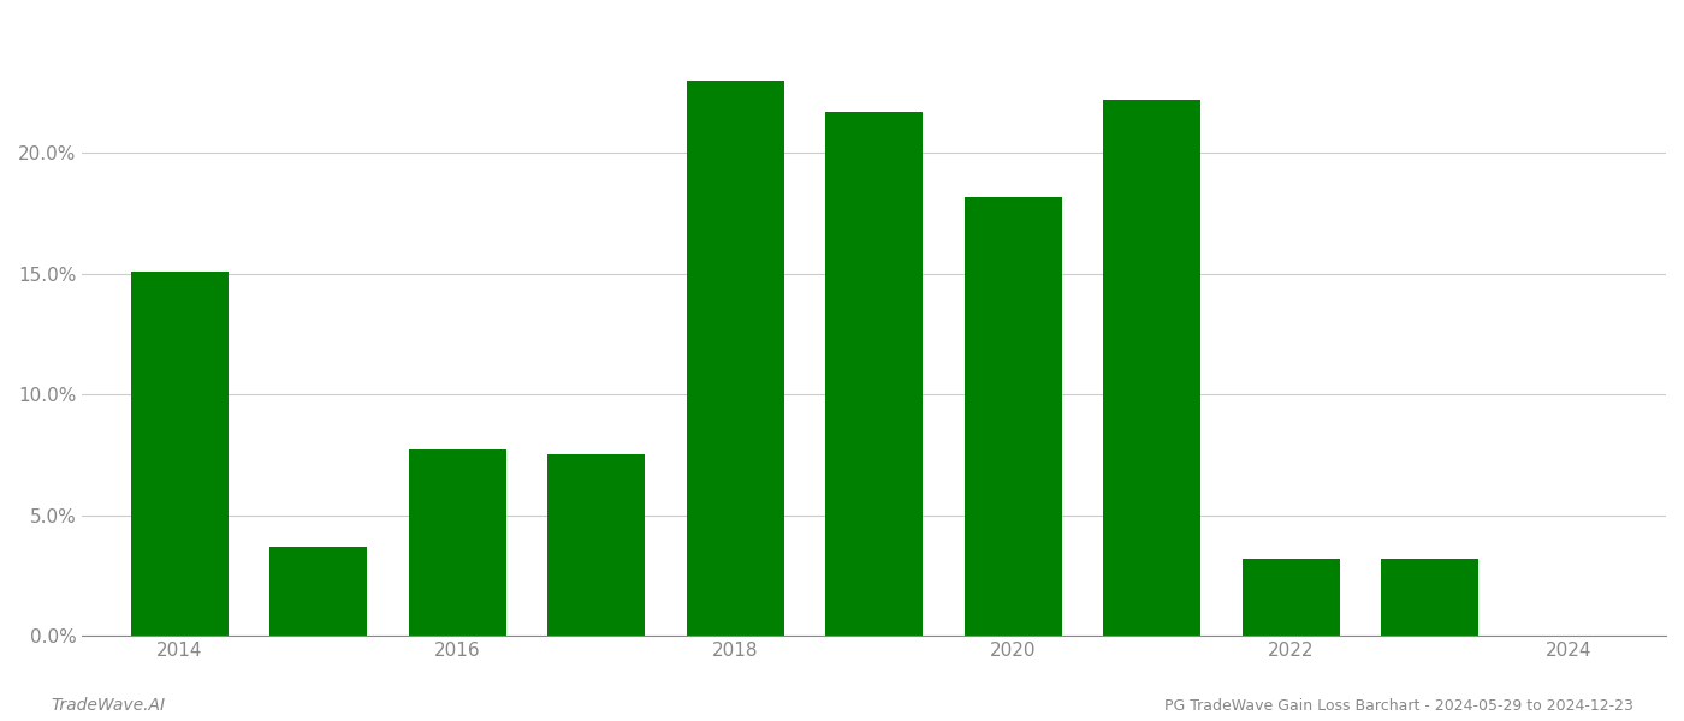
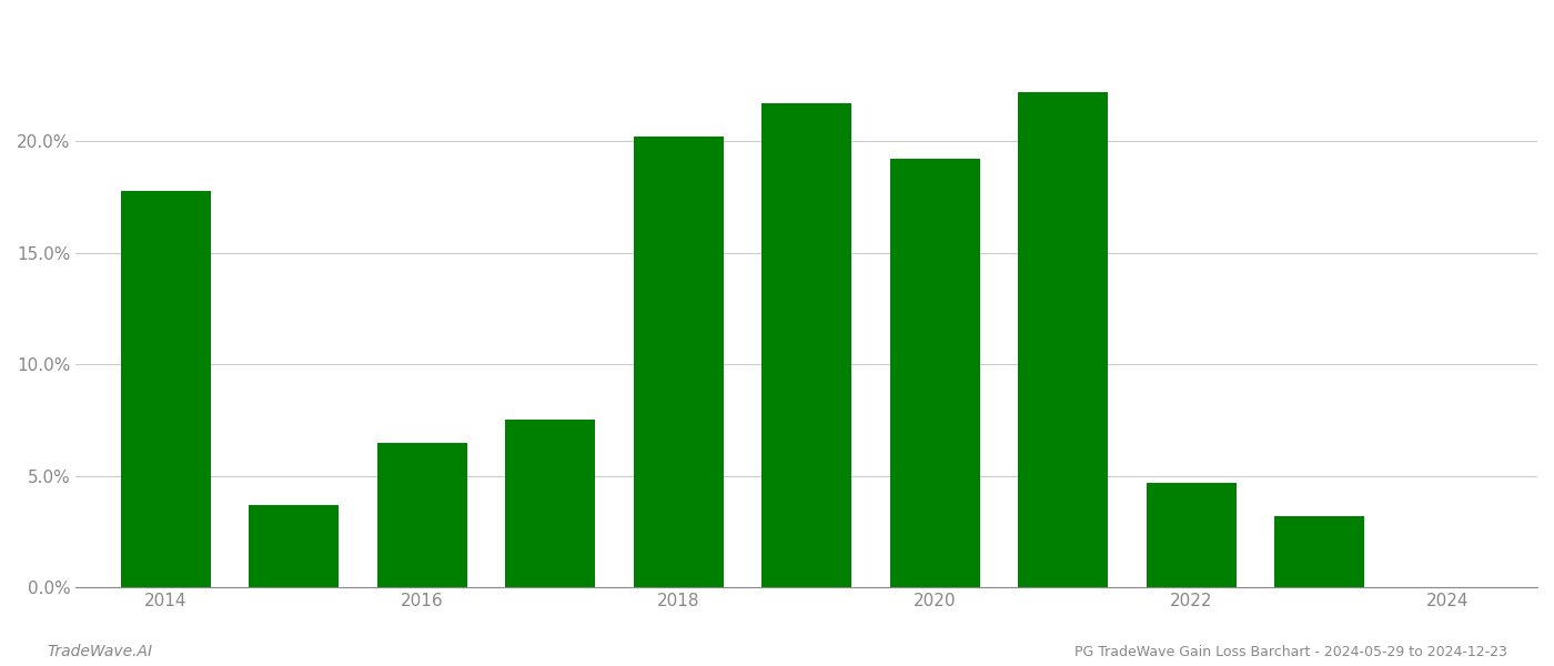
2014: 15.1% -> 17.8%
2016: 7.7% -> 6.5%
2018: 23.0% -> 20.2%
2020: 18.2% -> 19.2%
2022: 3.2% -> 4.7%
